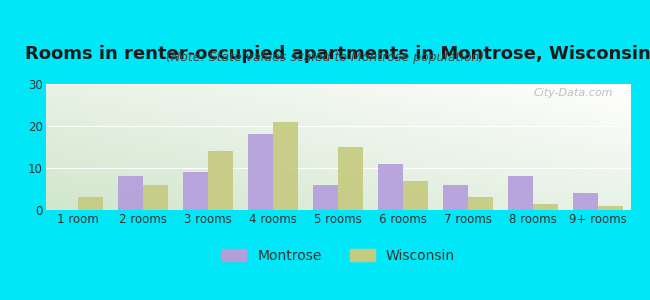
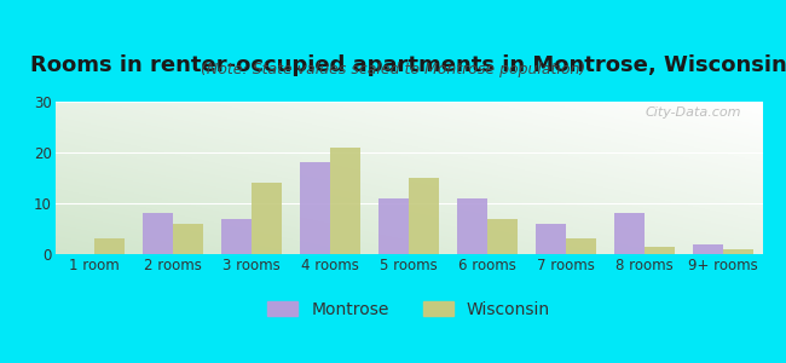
Montrose/3 rooms: 9 -> 7
Montrose/5 rooms: 6 -> 11
Montrose/9+ rooms: 4 -> 2
